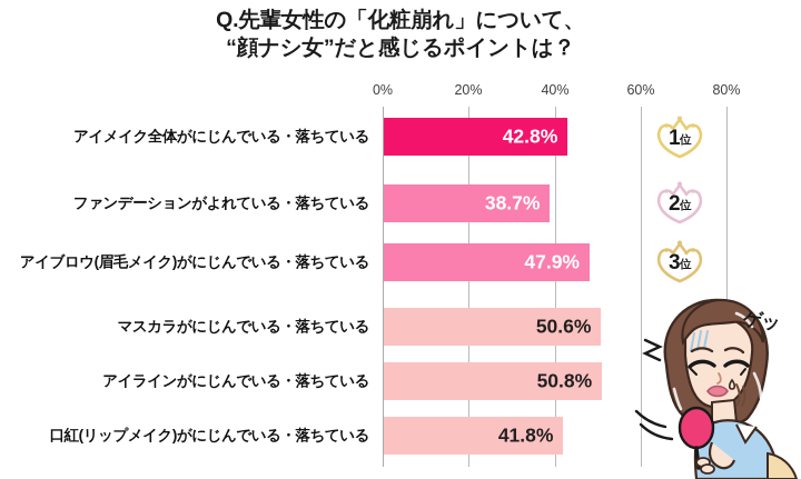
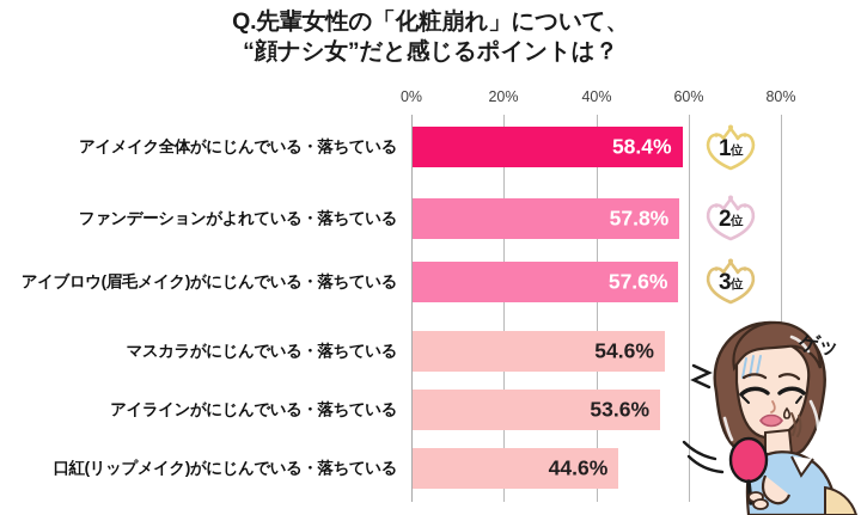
アイメイク全体がにじんでいる・落ちている: 42.8% -> 58.4%
ファンデーションがよれている・落ちている: 38.7% -> 57.8%
アイブロウ(眉毛メイク)がにじんでいる・落ちている: 47.9% -> 57.6%
マスカラがにじんでいる・落ちている: 50.6% -> 54.6%
アイラインがにじんでいる・落ちている: 50.8% -> 53.6%
口紅(リップメイク)がにじんでいる・落ちている: 41.8% -> 44.6%
